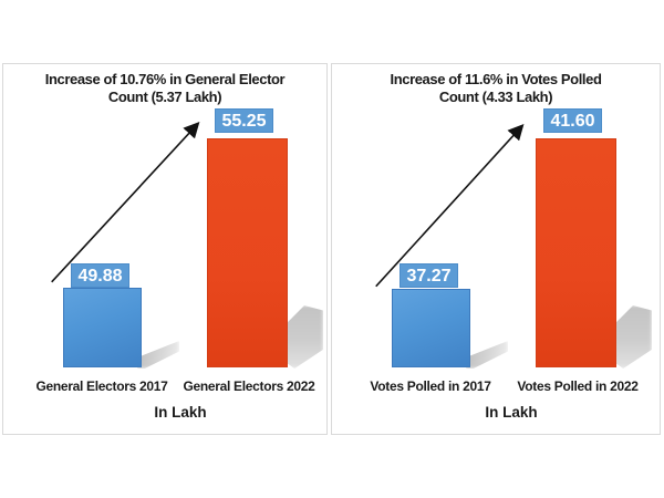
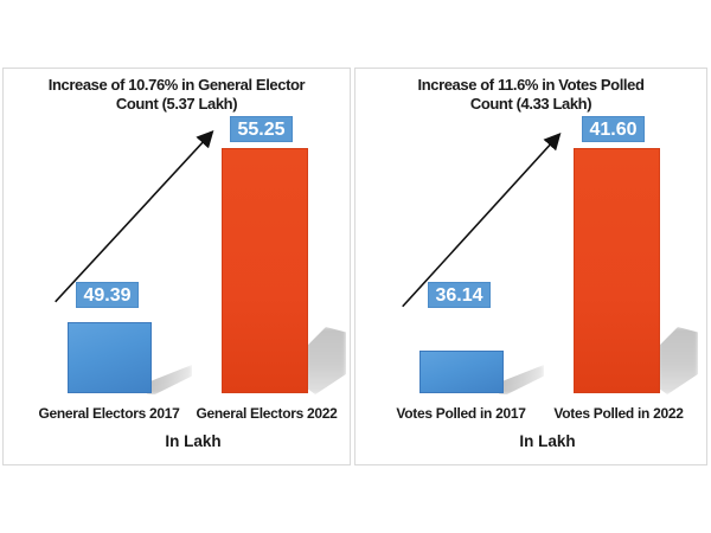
Increase of 10.76% in General Elector Count (5.37 Lakh)/General Electors 2017: 49.88 -> 49.39
Increase of 11.6% in Votes Polled Count (4.33 Lakh)/Votes Polled in 2017: 37.27 -> 36.14
